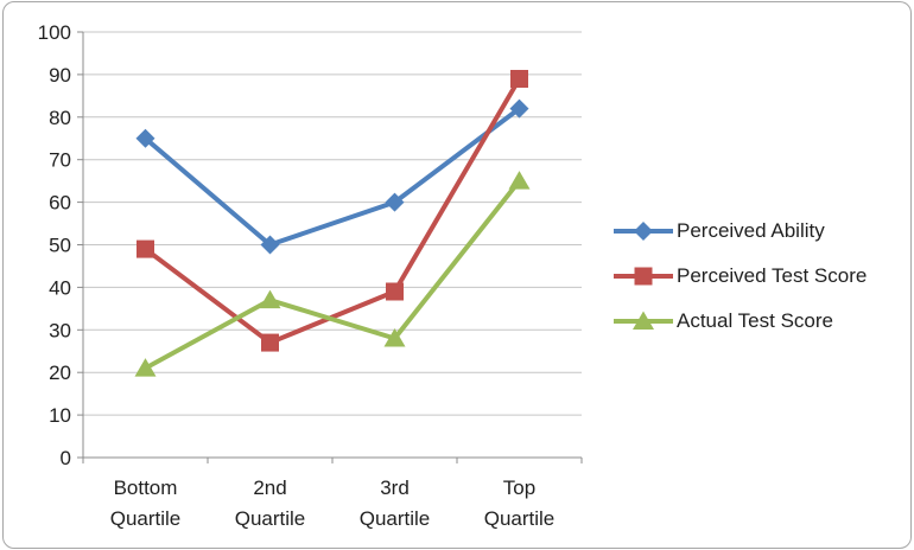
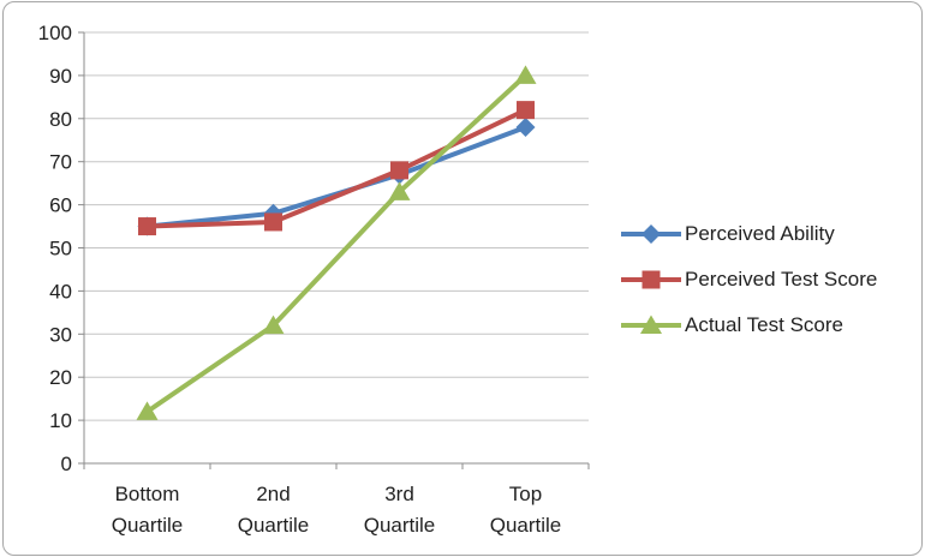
Perceived Ability/Bottom Quartile: 75 -> 55
Perceived Test Score/Bottom Quartile: 49 -> 55
Actual Test Score/Bottom Quartile: 21 -> 12
Perceived Ability/2nd Quartile: 50 -> 58
Perceived Test Score/2nd Quartile: 27 -> 56
Actual Test Score/2nd Quartile: 37 -> 32
Perceived Ability/3rd Quartile: 60 -> 67
Perceived Test Score/3rd Quartile: 39 -> 68
Actual Test Score/3rd Quartile: 28 -> 63
Perceived Ability/Top Quartile: 82 -> 78
Perceived Test Score/Top Quartile: 89 -> 82
Actual Test Score/Top Quartile: 65 -> 90
